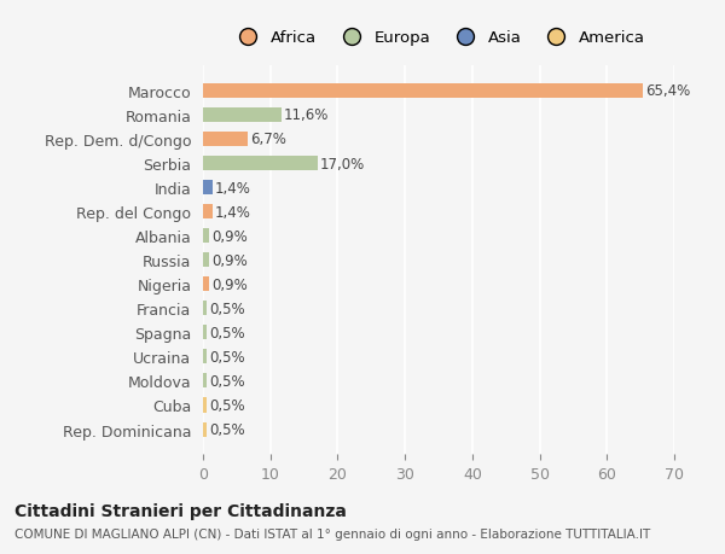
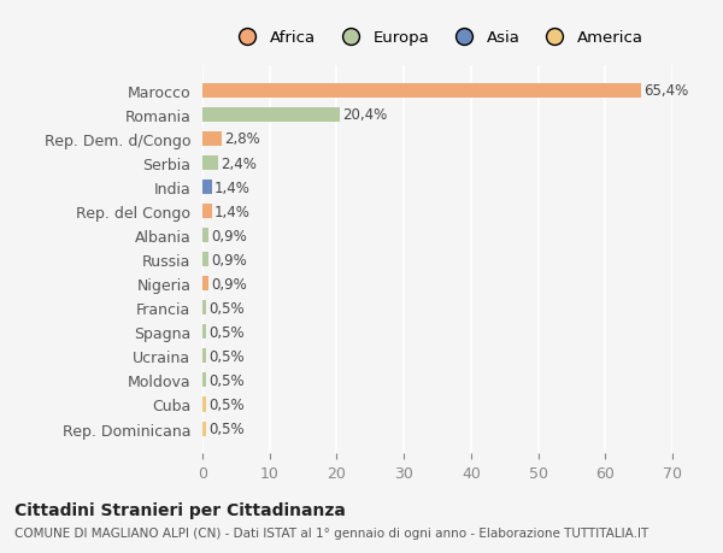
Romania: 11,6% -> 20,4%
Rep. Dem. d/Congo: 6,7% -> 2,8%
Serbia: 17,0% -> 2,4%
